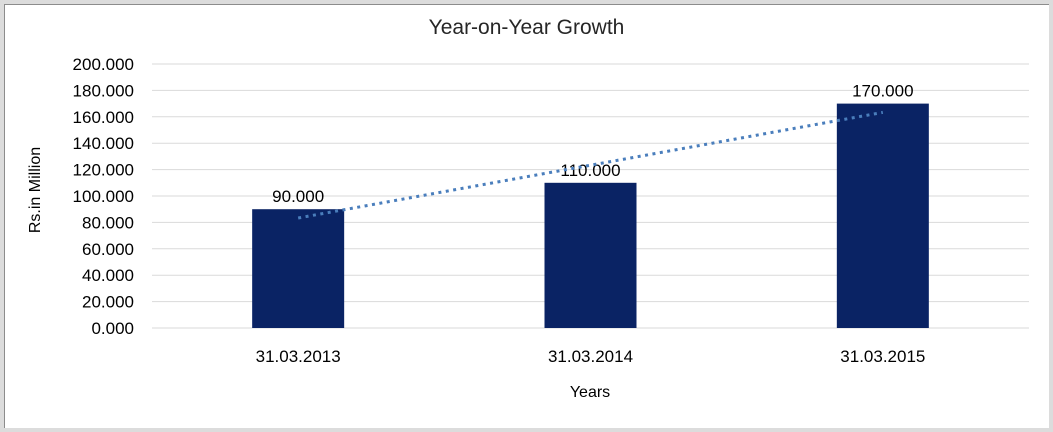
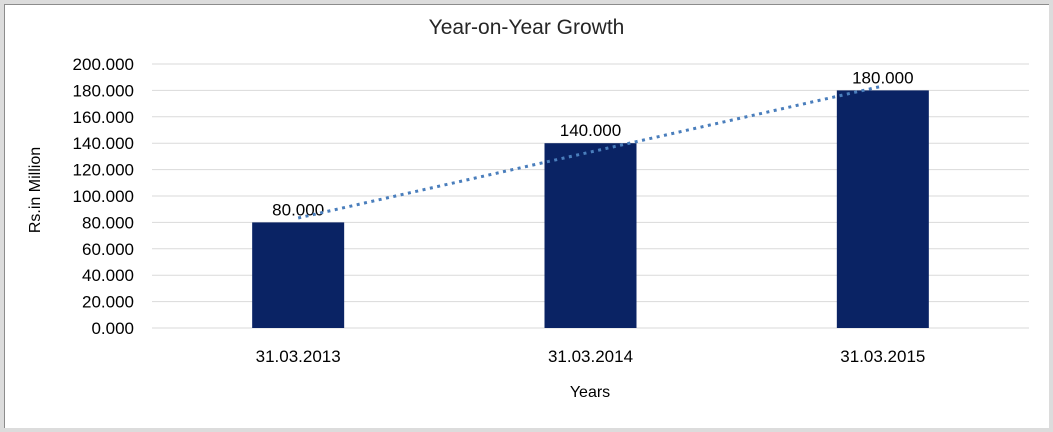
31.03.2013: 90.000 -> 80.000
31.03.2014: 110.000 -> 140.000
31.03.2015: 170.000 -> 180.000
